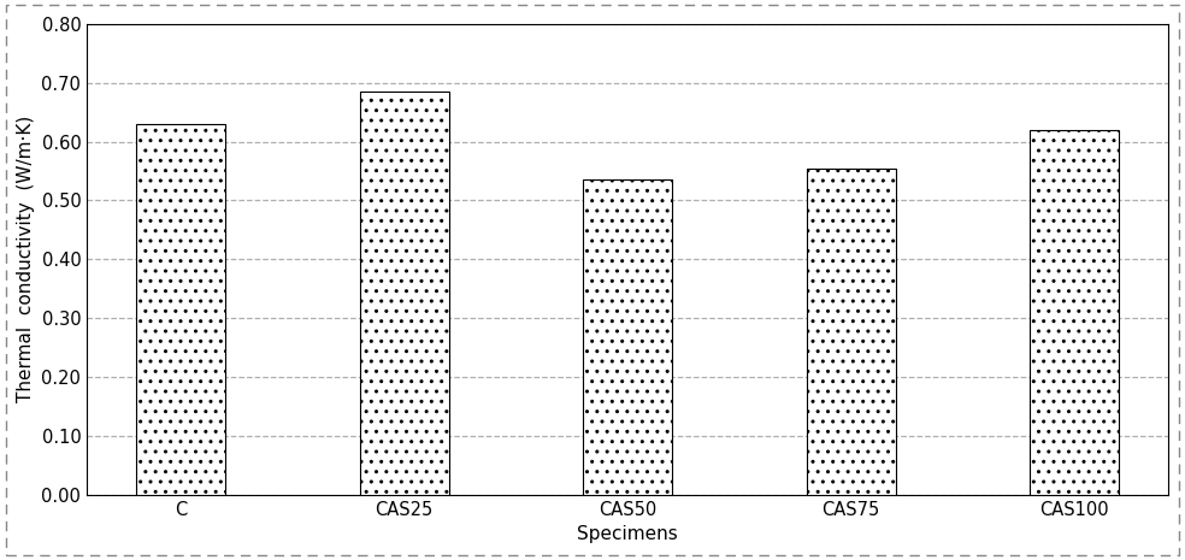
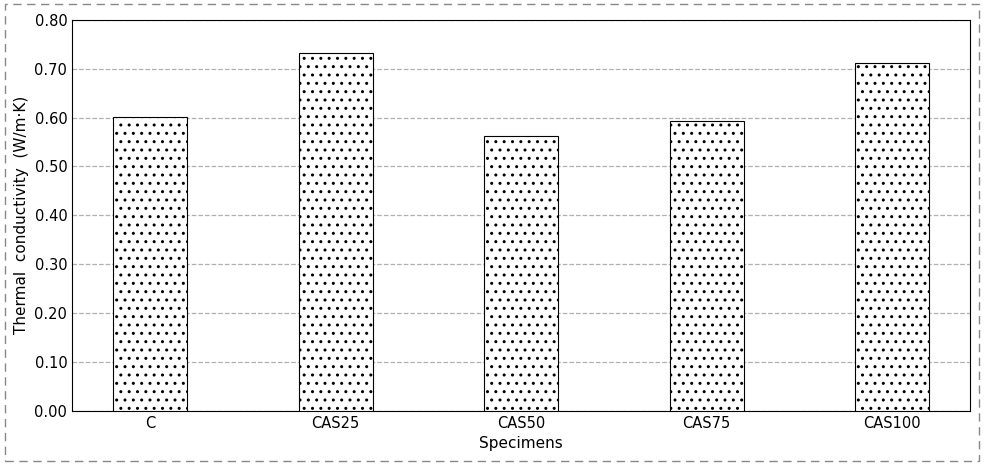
C: 0.630 -> 0.601
CAS25: 0.685 -> 0.733
CAS50: 0.535 -> 0.562
CAS75: 0.555 -> 0.592
CAS100: 0.620 -> 0.712
